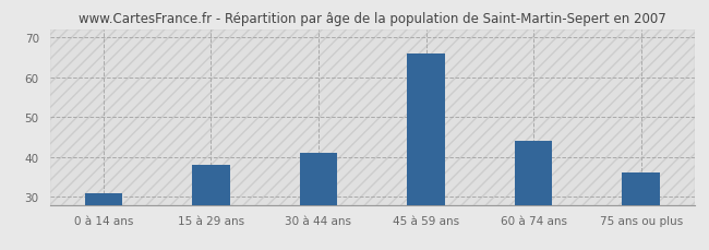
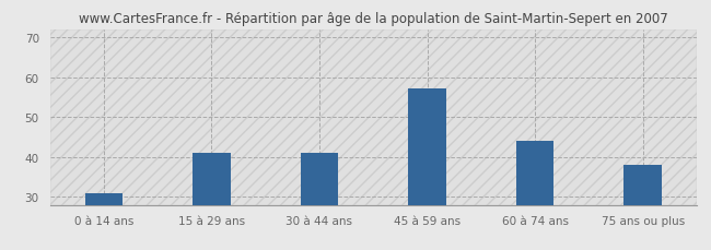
15 à 29 ans: 38 -> 41
45 à 59 ans: 66 -> 57
75 ans ou plus: 36 -> 38
